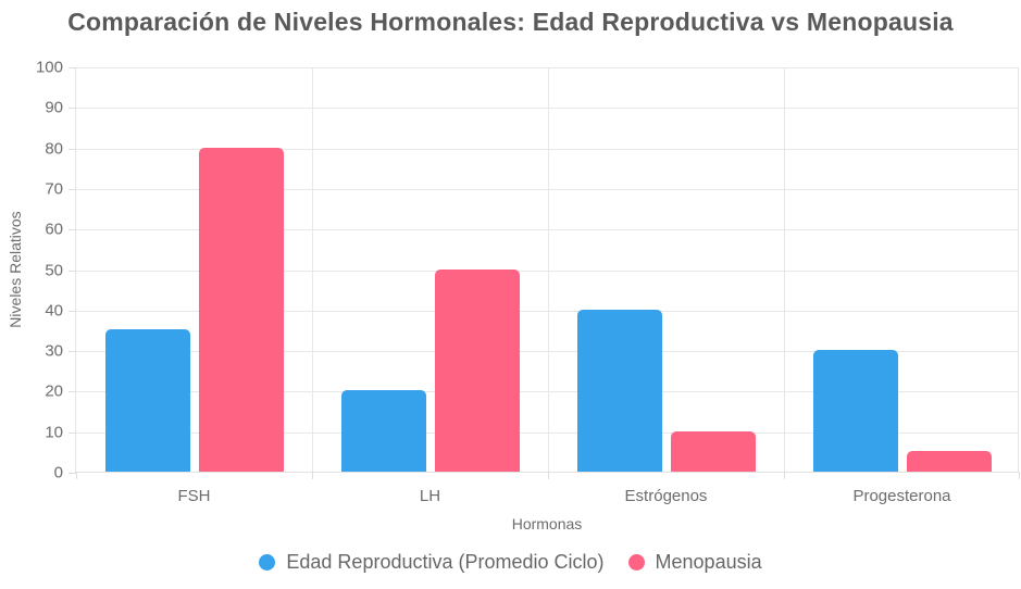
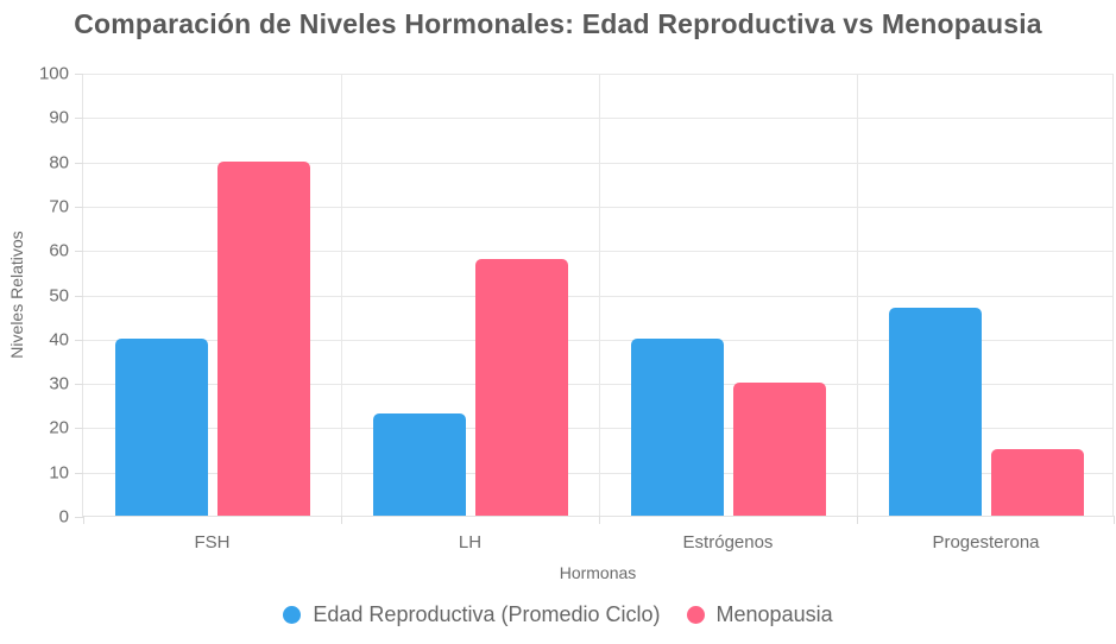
Edad Reproductiva (Promedio Ciclo)/FSH: 35 -> 40
Edad Reproductiva (Promedio Ciclo)/LH: 20 -> 23
Menopausia/LH: 50 -> 58
Menopausia/Estrógenos: 10 -> 30
Edad Reproductiva (Promedio Ciclo)/Progesterona: 30 -> 47
Menopausia/Progesterona: 5 -> 15
